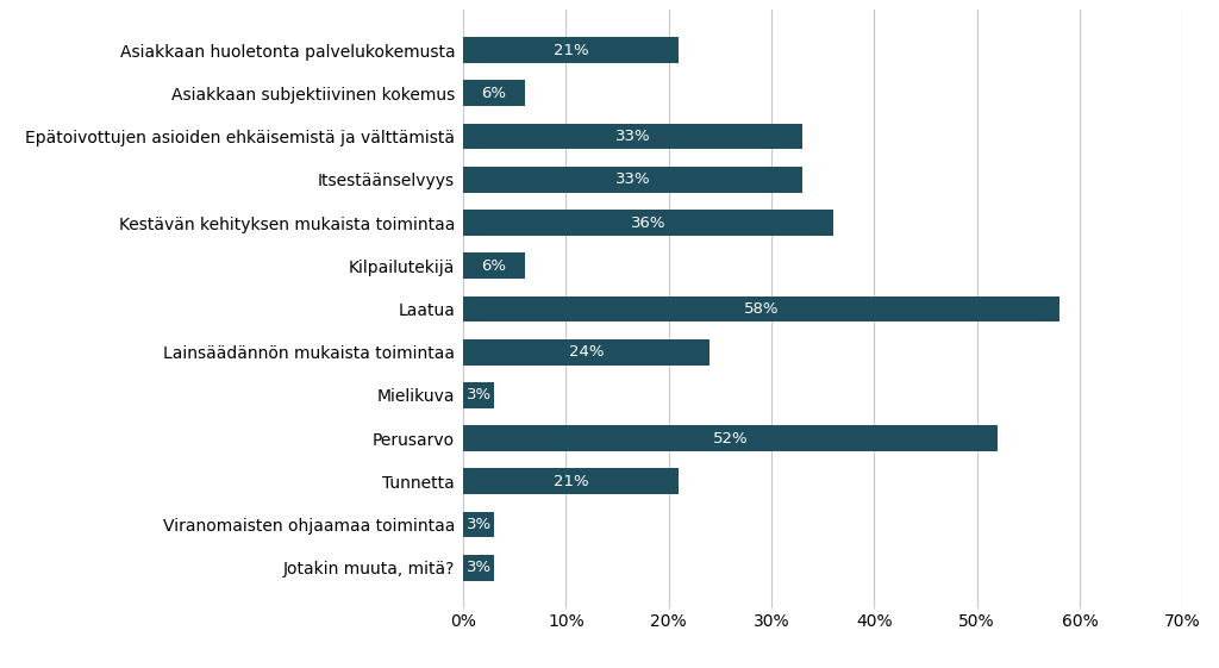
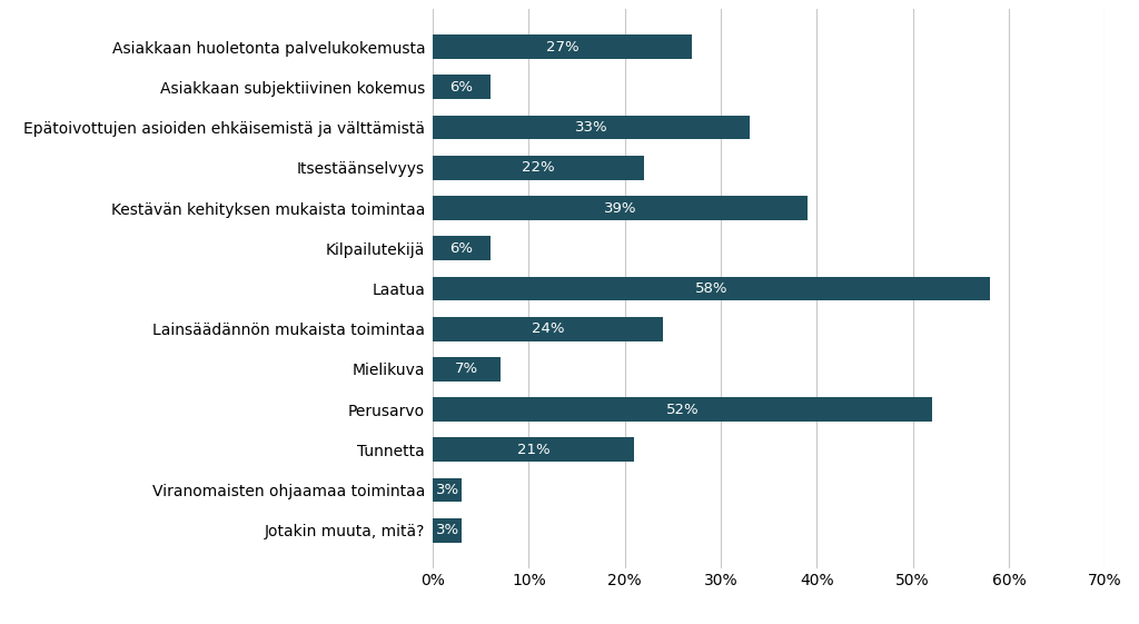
Asiakkaan huoletonta palvelukokemusta: 21% -> 27%
Itsestäänselvyys: 33% -> 22%
Kestävän kehityksen mukaista toimintaa: 36% -> 39%
Mielikuva: 3% -> 7%
